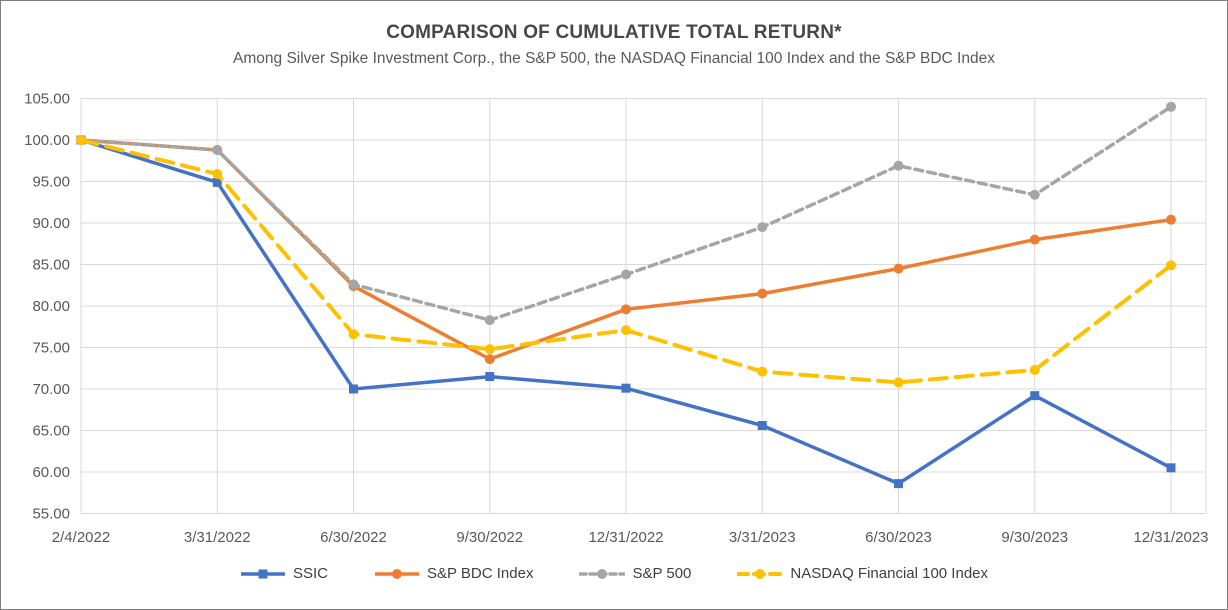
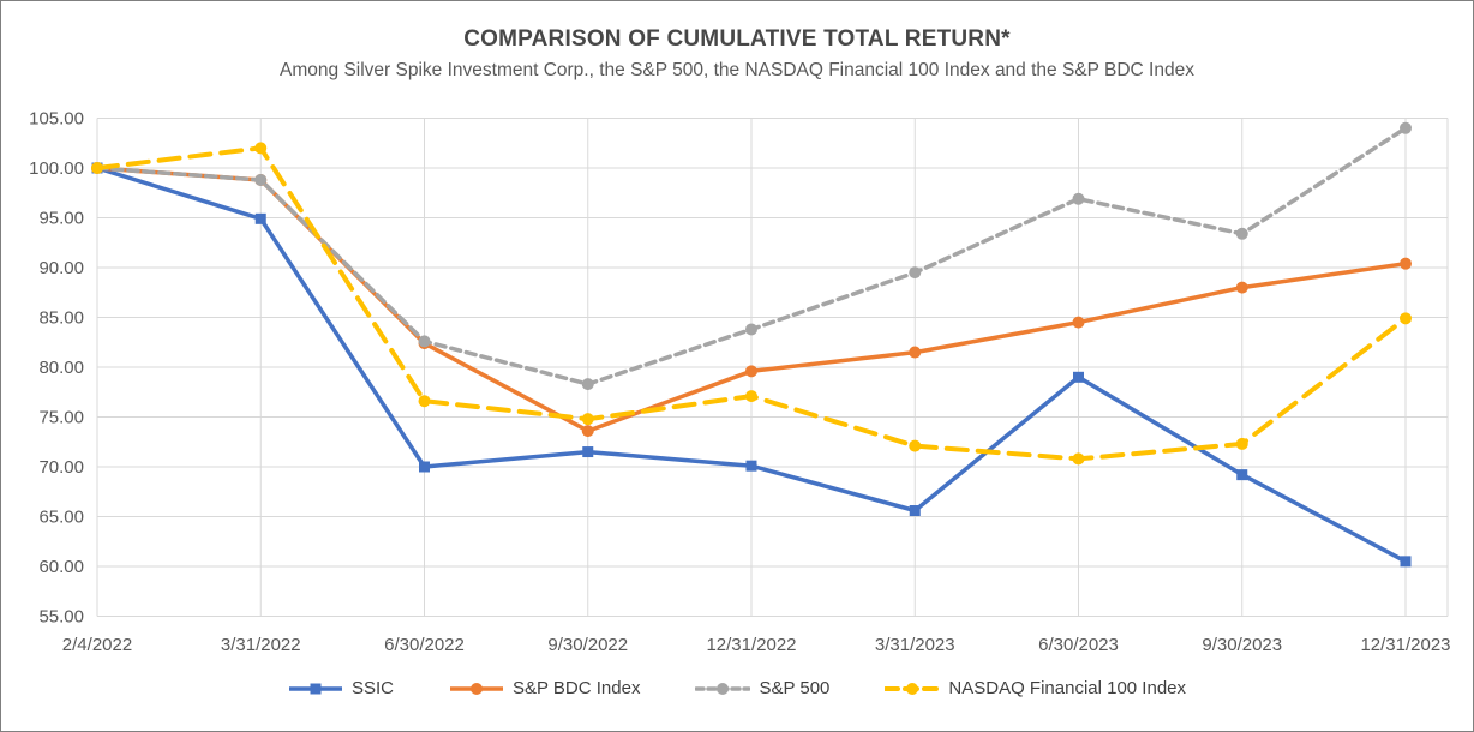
NASDAQ Financial 100 Index/3/31/2022: 96 -> 102
SSIC/6/30/2023: 59 -> 79
